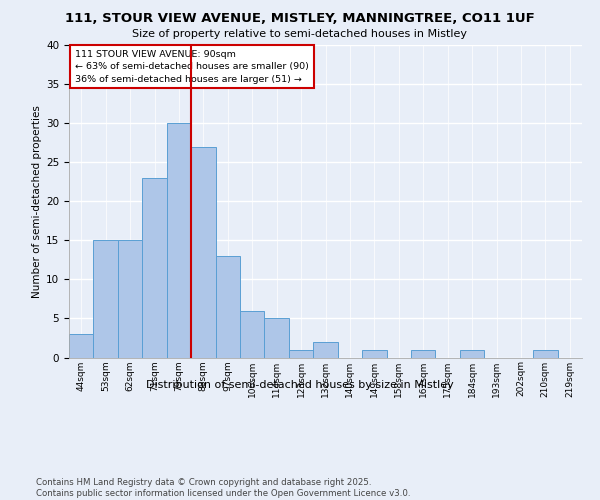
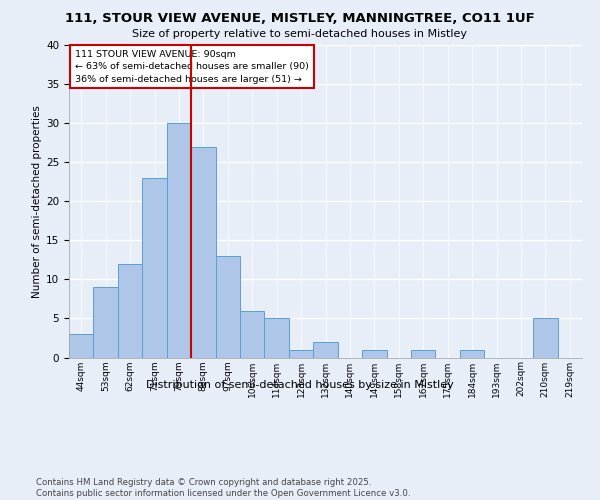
53sqm: 15 -> 9
62sqm: 15 -> 12
210sqm: 1 -> 5
